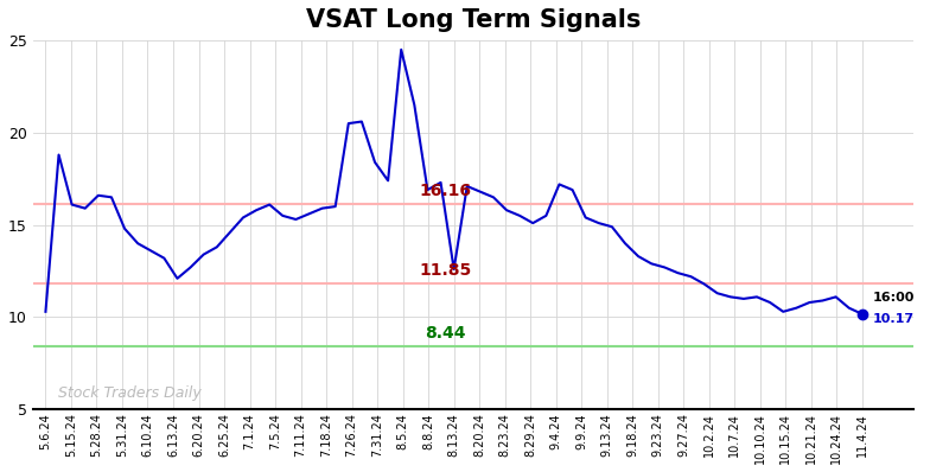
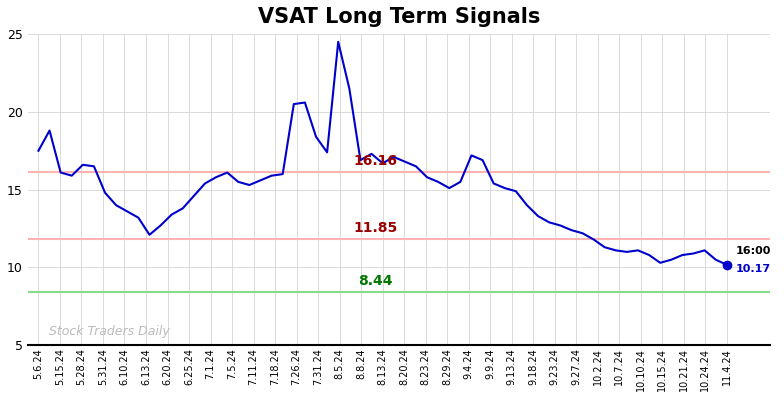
5.6.24: 10.3 -> 17.5
8.13.24: 12.6 -> 16.7
